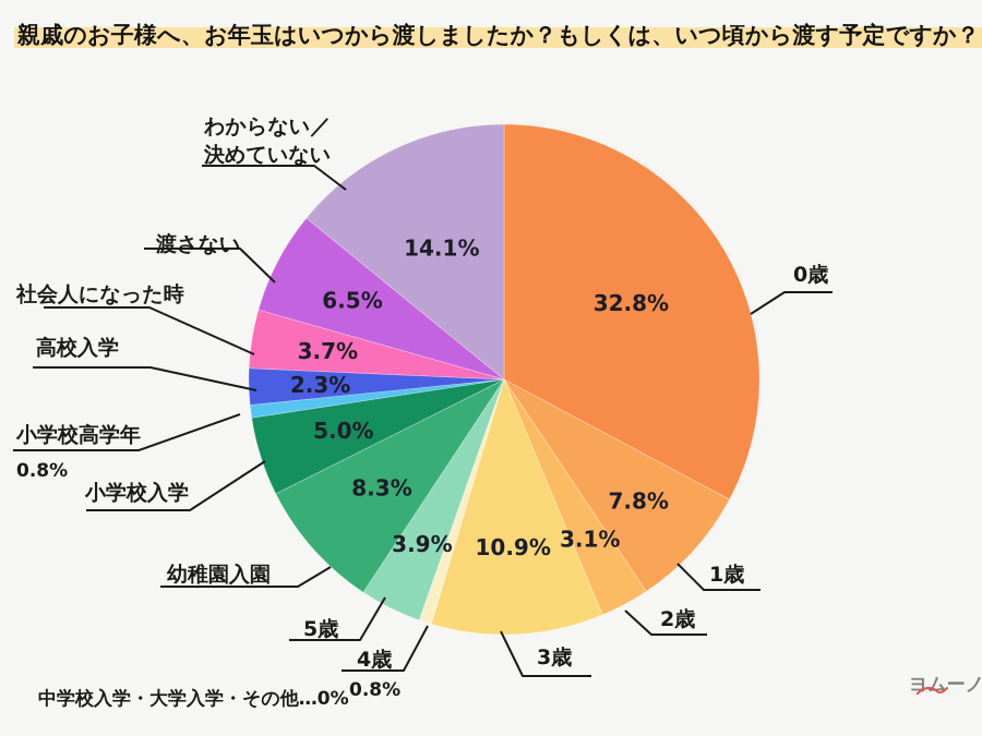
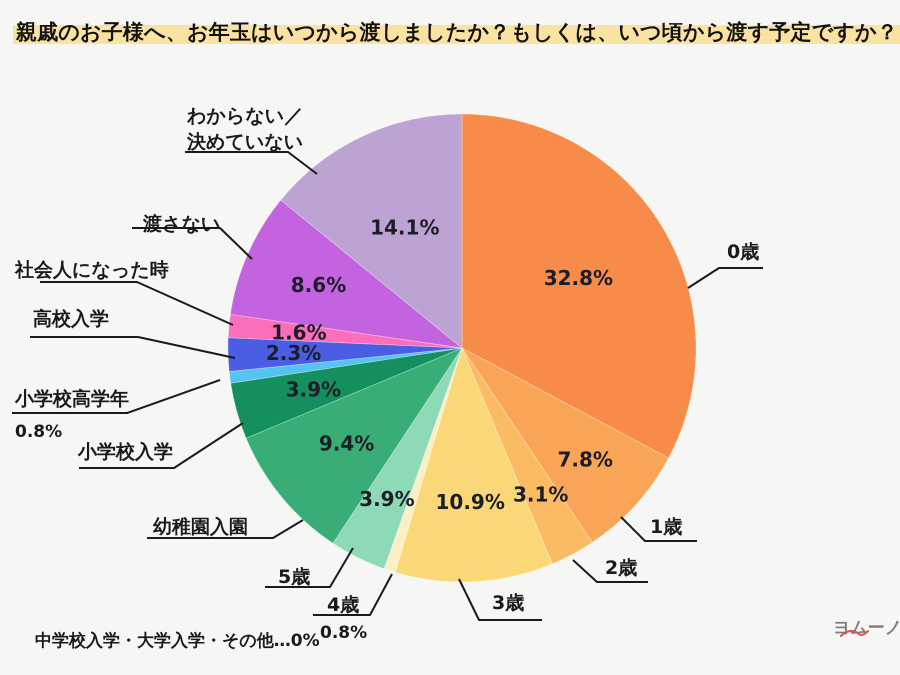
幼稚園入園: 8.3% -> 9.4%
小学校入学: 5.0% -> 3.9%
社会人になった時: 3.7% -> 1.6%
渡さない: 6.5% -> 8.6%
